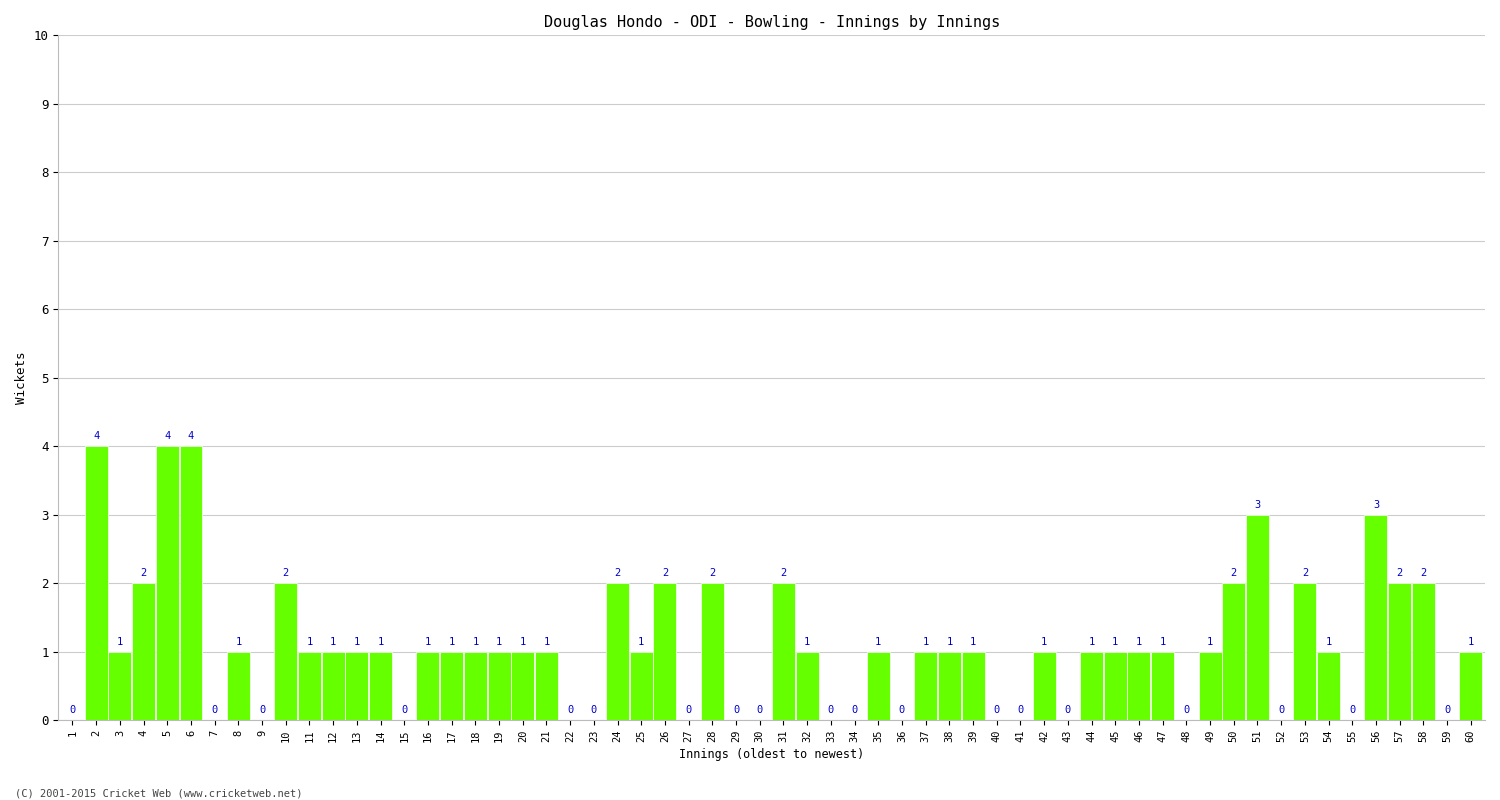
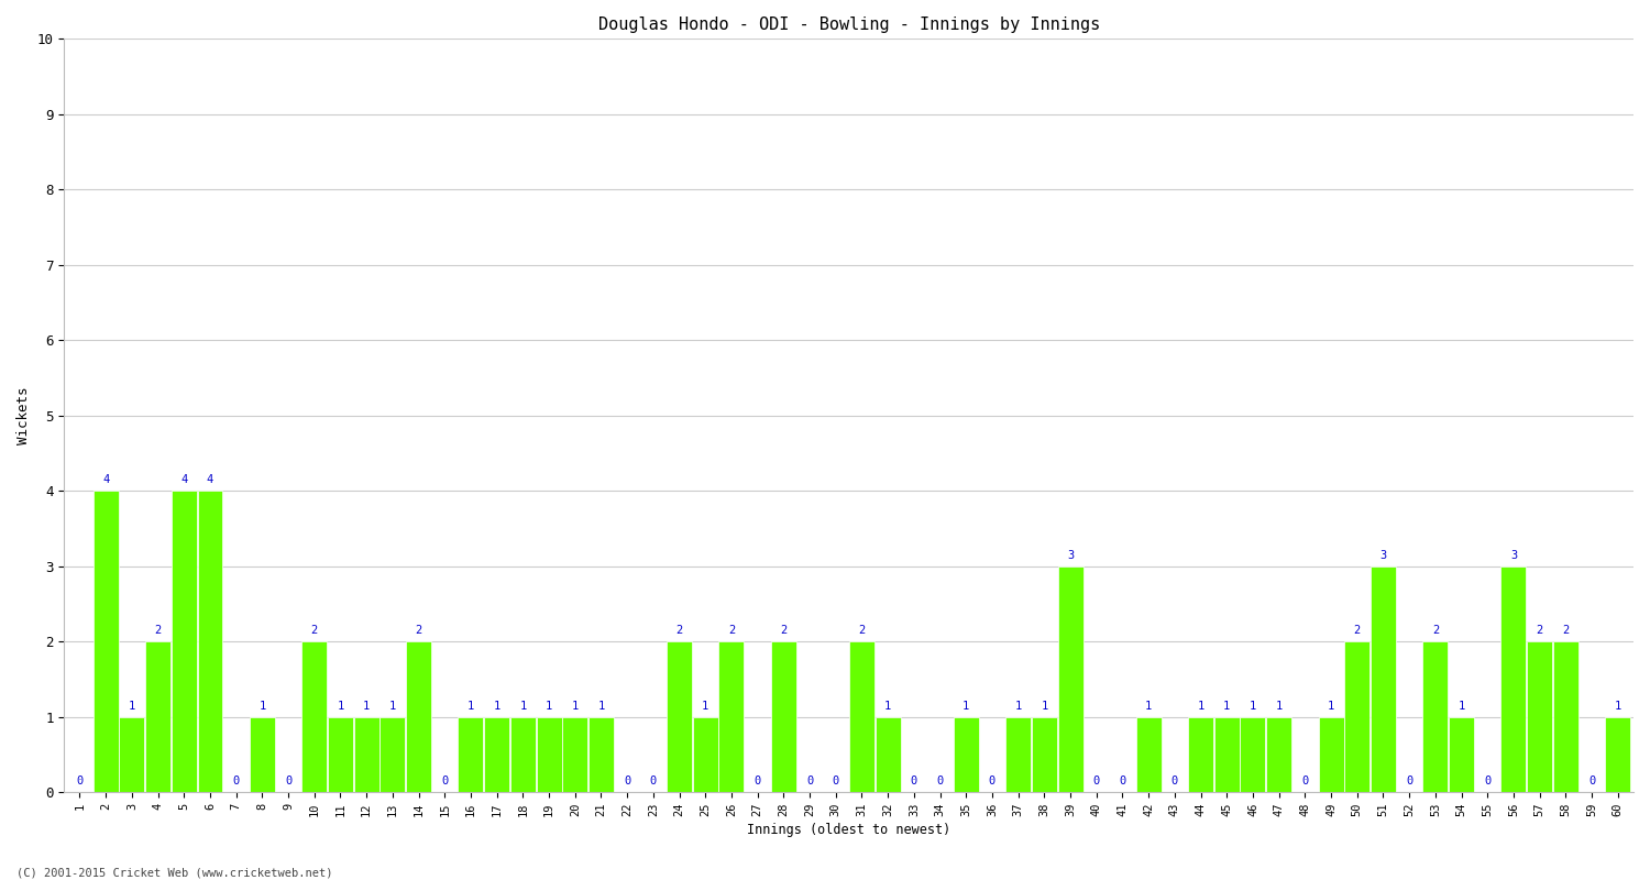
14: 1 -> 2
39: 1 -> 3
